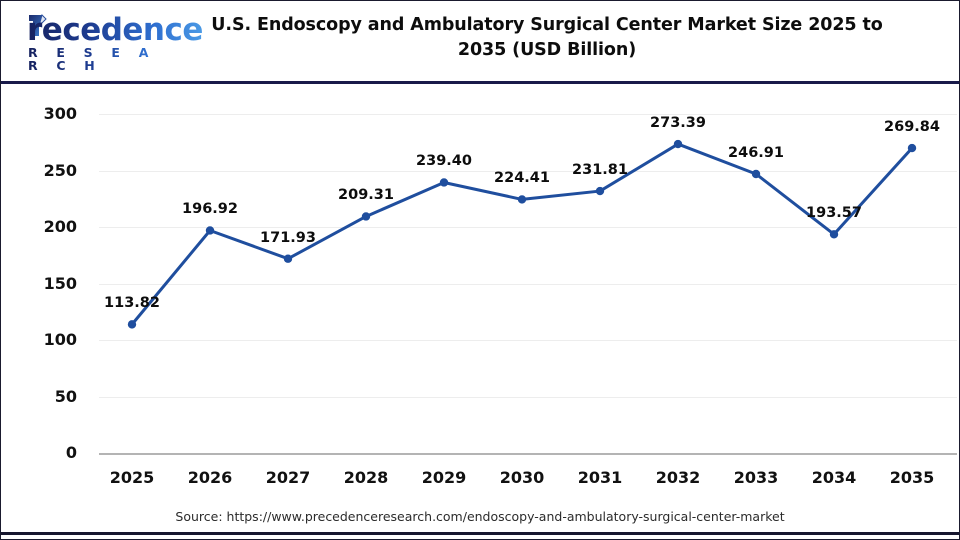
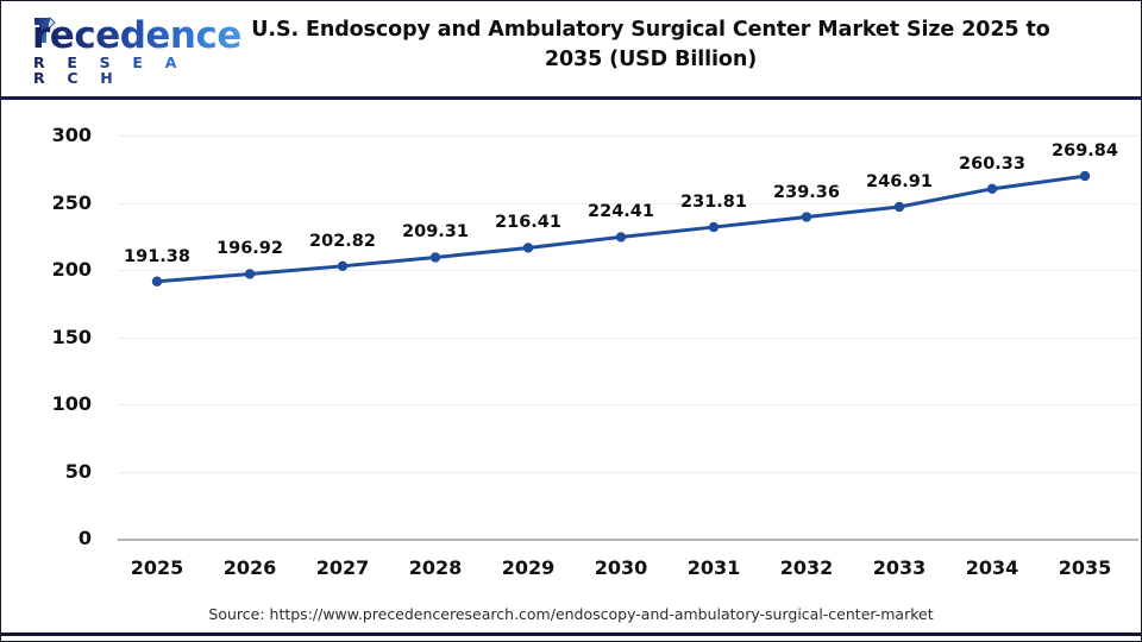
2025: 113.82 -> 191.38
2027: 171.93 -> 202.82
2029: 239.40 -> 216.41
2032: 273.39 -> 239.36
2034: 193.57 -> 260.33
